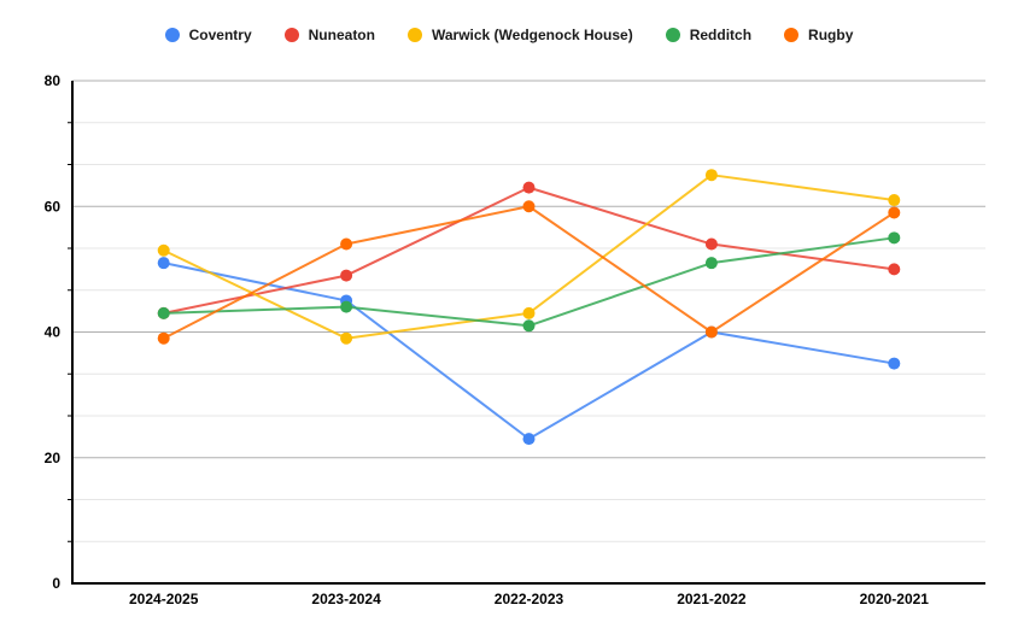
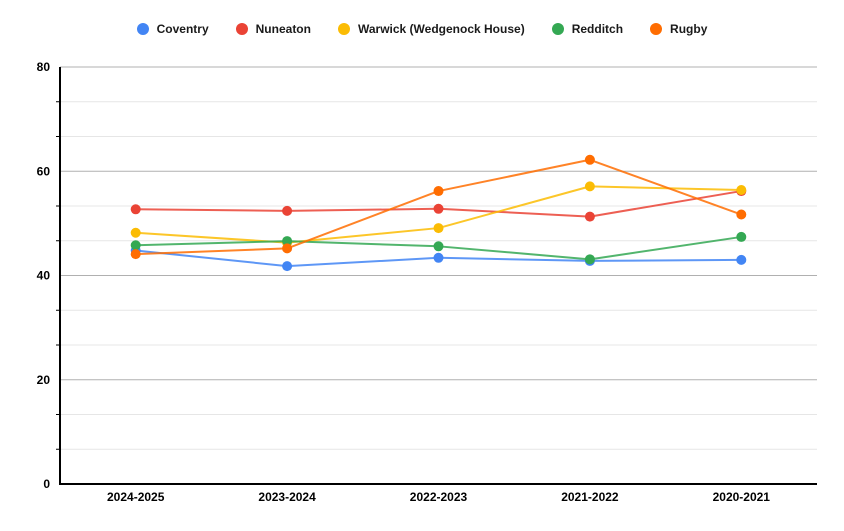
Coventry/2024-2025: 51 -> 45
Nuneaton/2024-2025: 43 -> 53
Warwick (Wedgenock House)/2024-2025: 53 -> 48
Redditch/2024-2025: 43 -> 46
Rugby/2024-2025: 39 -> 44
Coventry/2023-2024: 45 -> 42
Nuneaton/2023-2024: 49 -> 52
Warwick (Wedgenock House)/2023-2024: 39 -> 46
Redditch/2023-2024: 44 -> 47
Rugby/2023-2024: 54 -> 45
Coventry/2022-2023: 23 -> 43
Nuneaton/2022-2023: 63 -> 53
Warwick (Wedgenock House)/2022-2023: 43 -> 49
Redditch/2022-2023: 41 -> 46
Rugby/2022-2023: 60 -> 56
Coventry/2021-2022: 40 -> 43
Nuneaton/2021-2022: 54 -> 51
Warwick (Wedgenock House)/2021-2022: 65 -> 57
Redditch/2021-2022: 51 -> 43
Rugby/2021-2022: 40 -> 62
Coventry/2020-2021: 35 -> 43
Nuneaton/2020-2021: 50 -> 56
Warwick (Wedgenock House)/2020-2021: 61 -> 56
Redditch/2020-2021: 55 -> 47
Rugby/2020-2021: 59 -> 52
